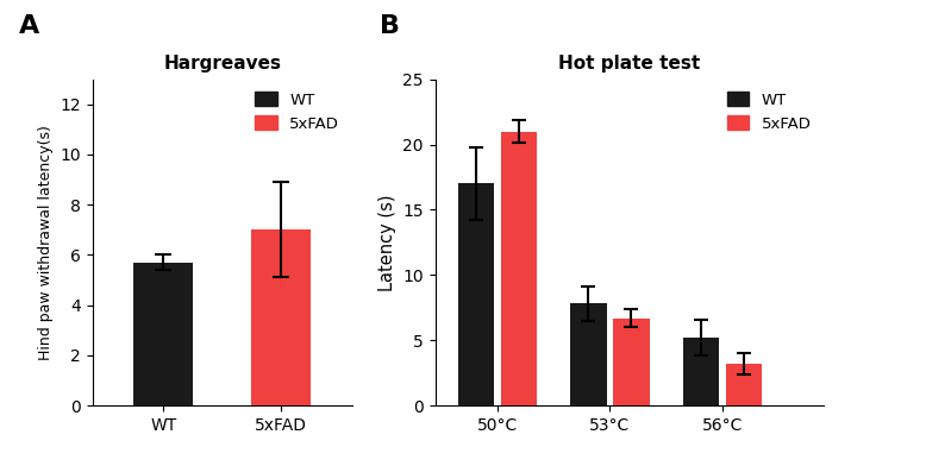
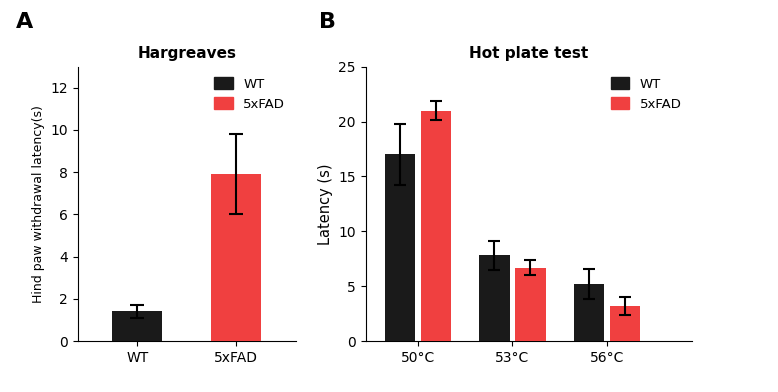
Hargreaves/WT: 5.7 -> 1.4
Hargreaves/5xFAD: 7.0 -> 7.9
